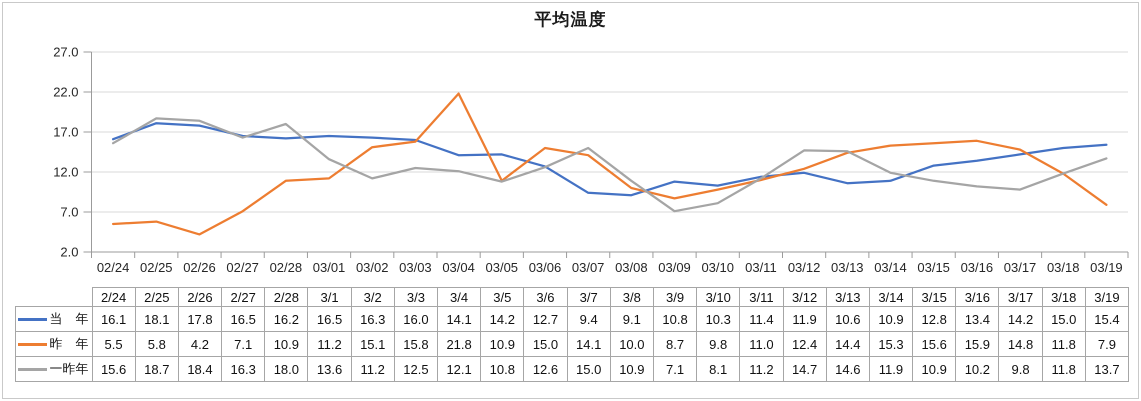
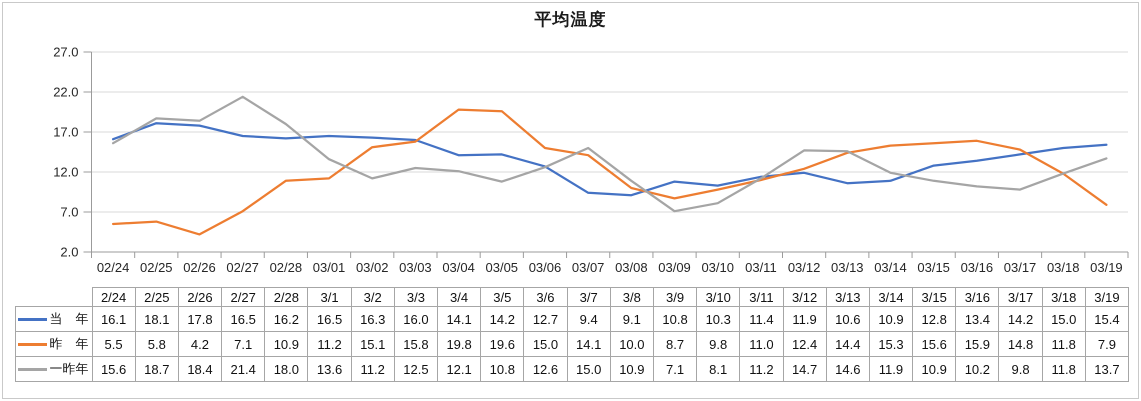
一昨年/02/27: 16.3 -> 21.4
昨 年/03/04: 21.8 -> 19.8
昨 年/03/05: 10.9 -> 19.6
